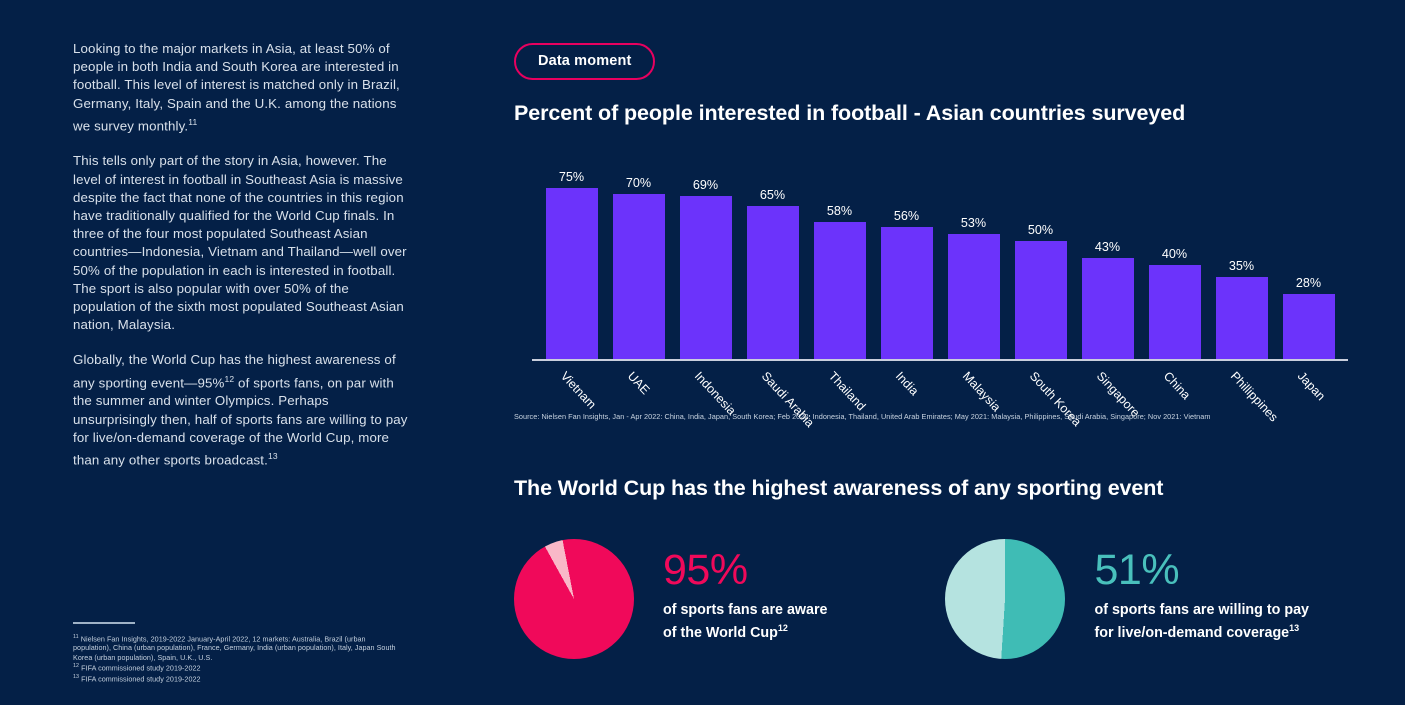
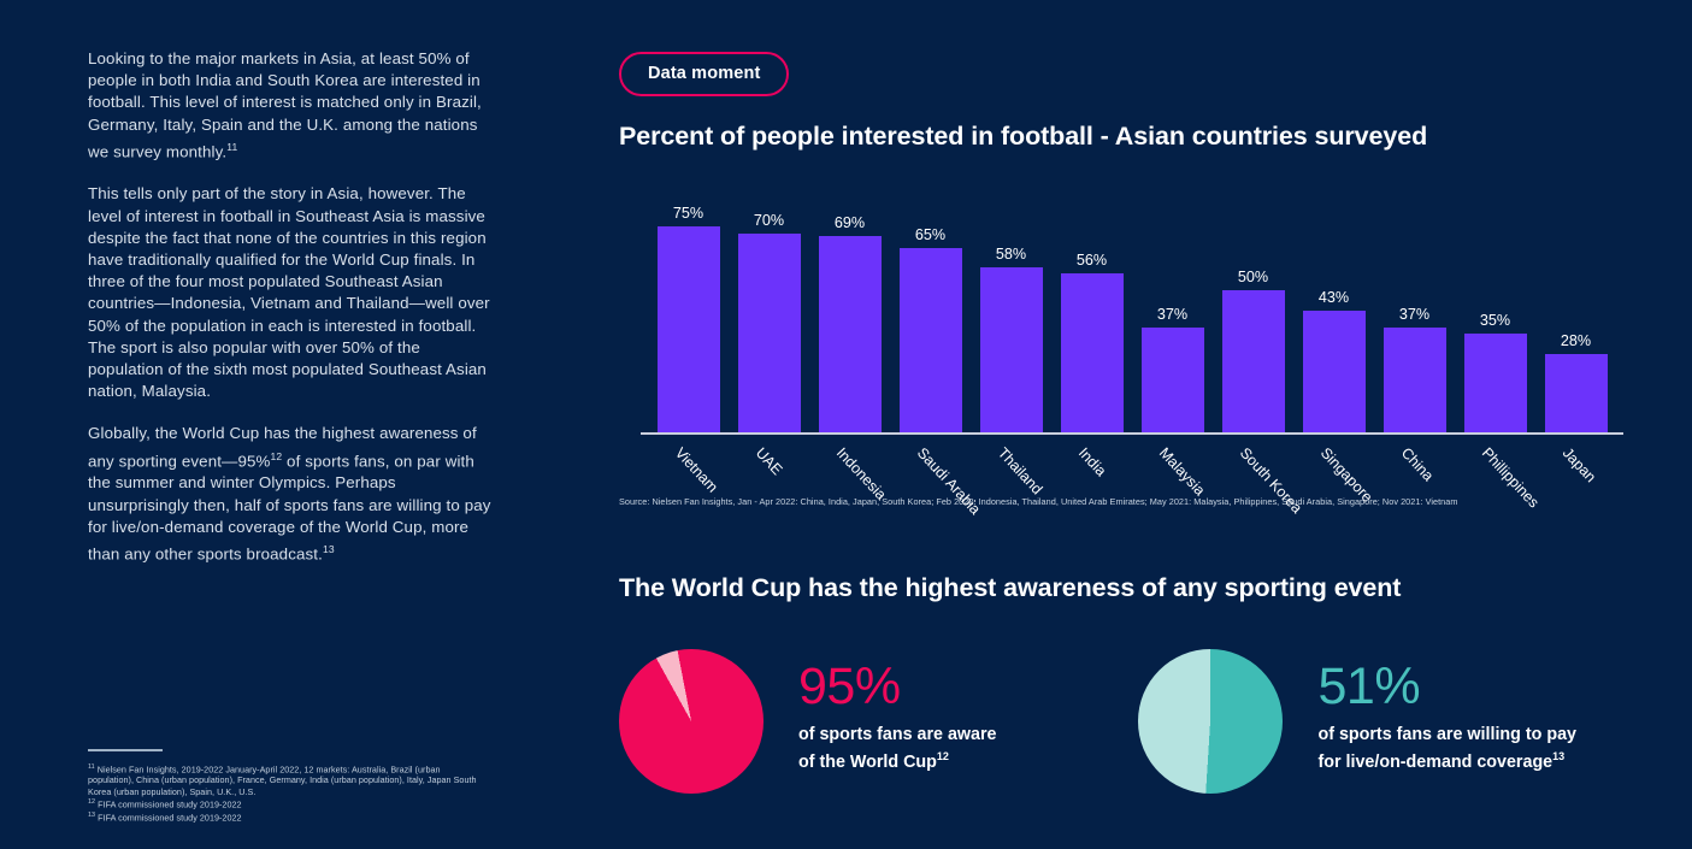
Malaysia: 53% -> 37%
China: 40% -> 37%
